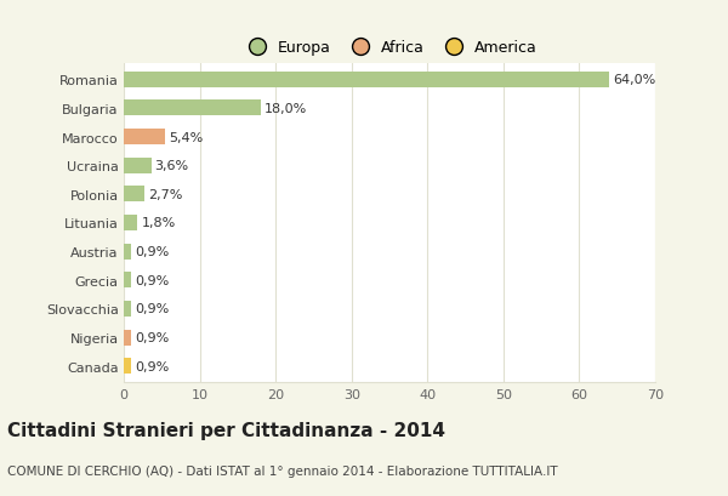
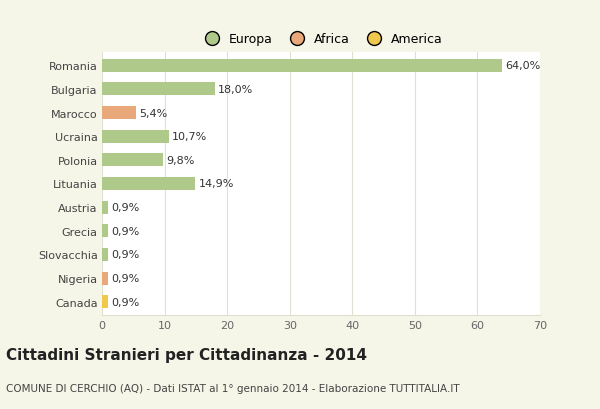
Ucraina: 3,6% -> 10,7%
Polonia: 2,7% -> 9,8%
Lituania: 1,8% -> 14,9%
